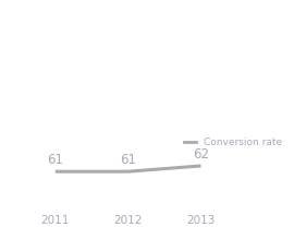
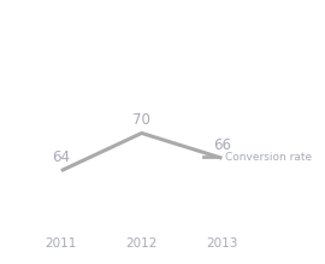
2011: 61 -> 64
2012: 61 -> 70
2013: 62 -> 66
